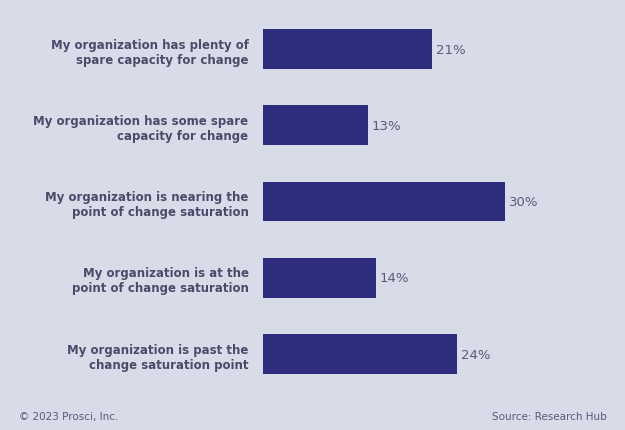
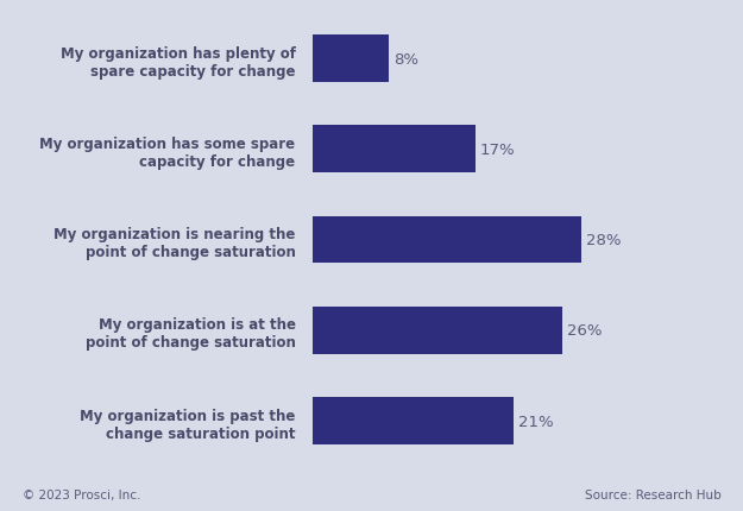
My organization has plenty of spare capacity for change: 21% -> 8%
My organization has some spare capacity for change: 13% -> 17%
My organization is nearing the point of change saturation: 30% -> 28%
My organization is at the point of change saturation: 14% -> 26%
My organization is past the change saturation point: 24% -> 21%
